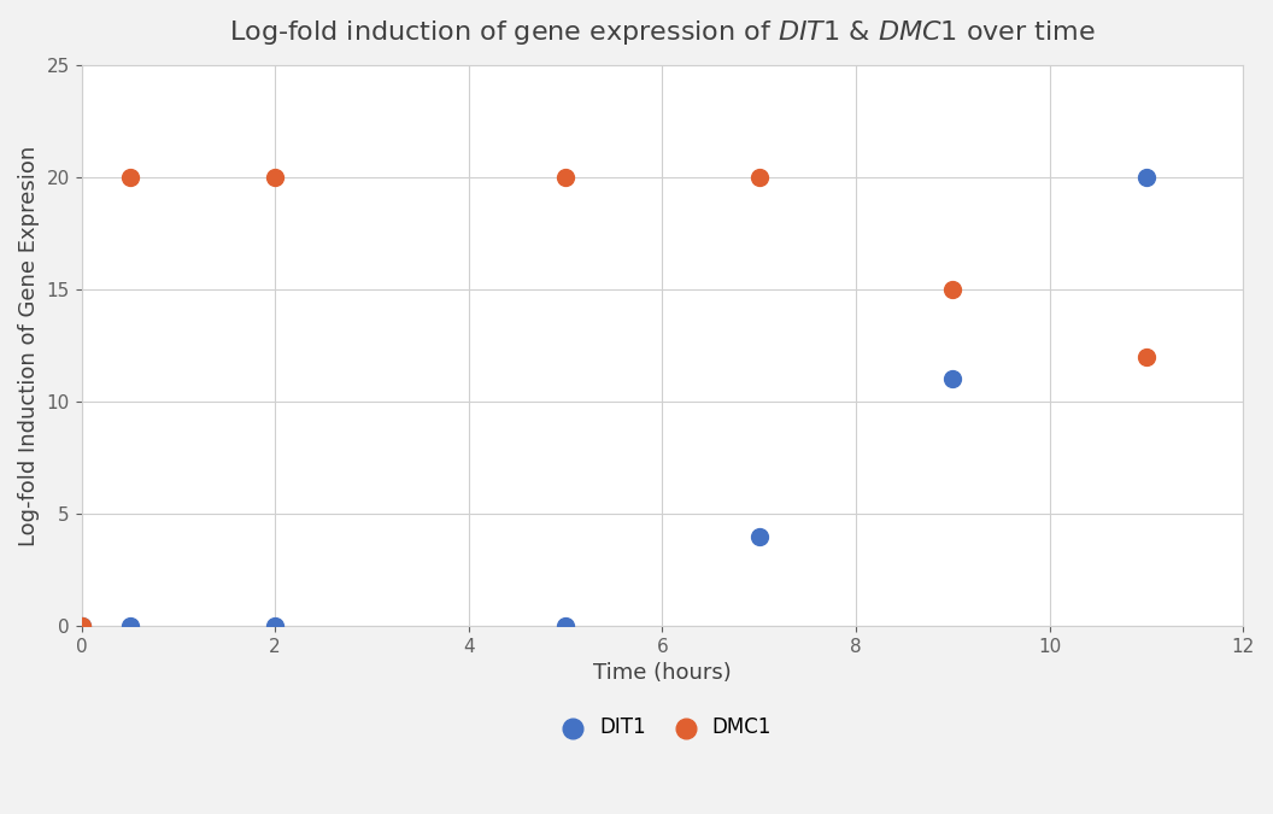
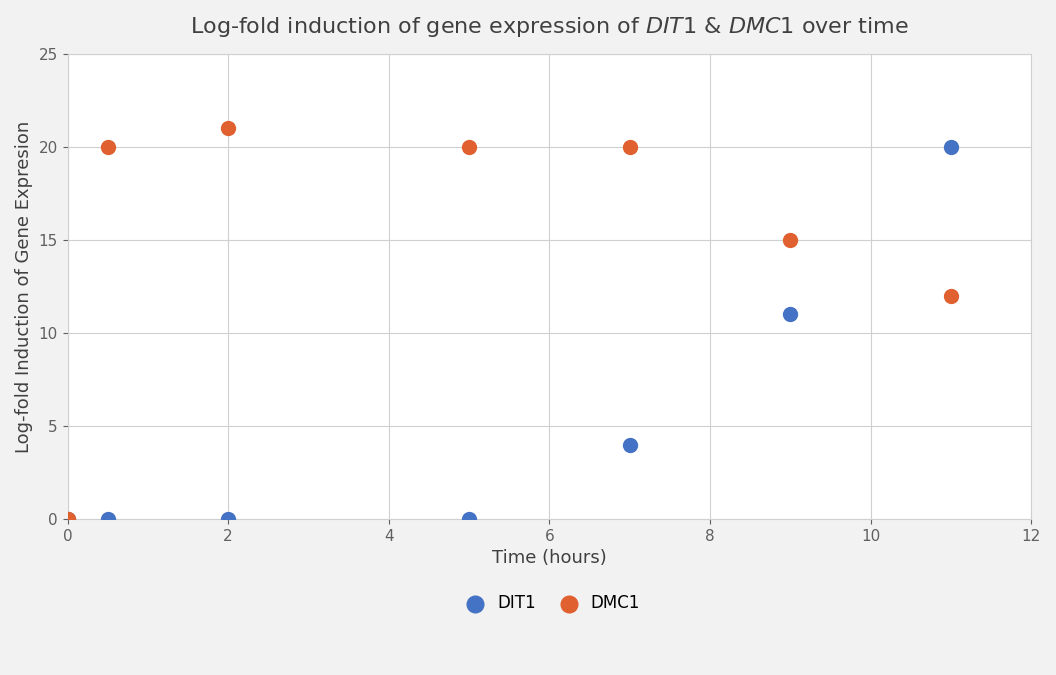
DMC1/2: 20 -> 21
